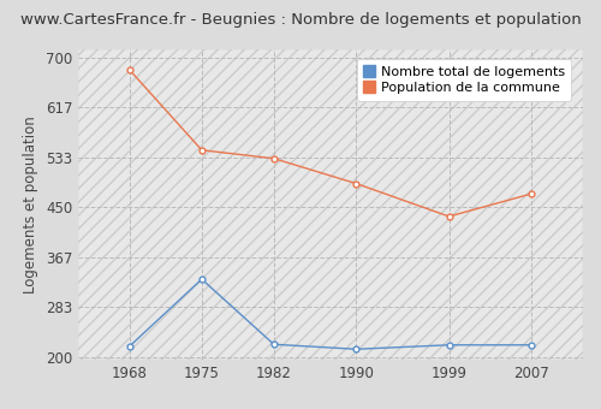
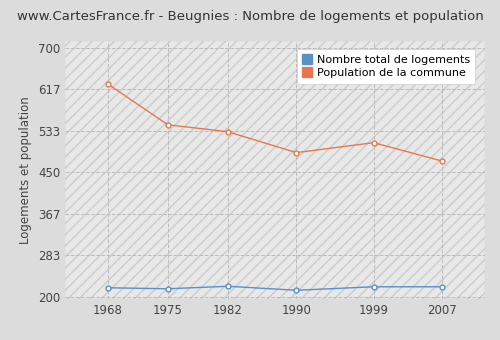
Population de la commune/1968: 680 -> 628
Nombre total de logements/1975: 330 -> 216
Population de la commune/1999: 435 -> 510
